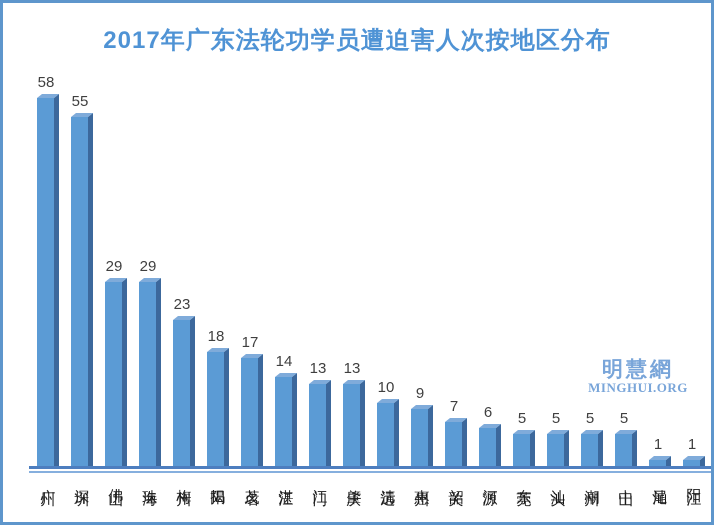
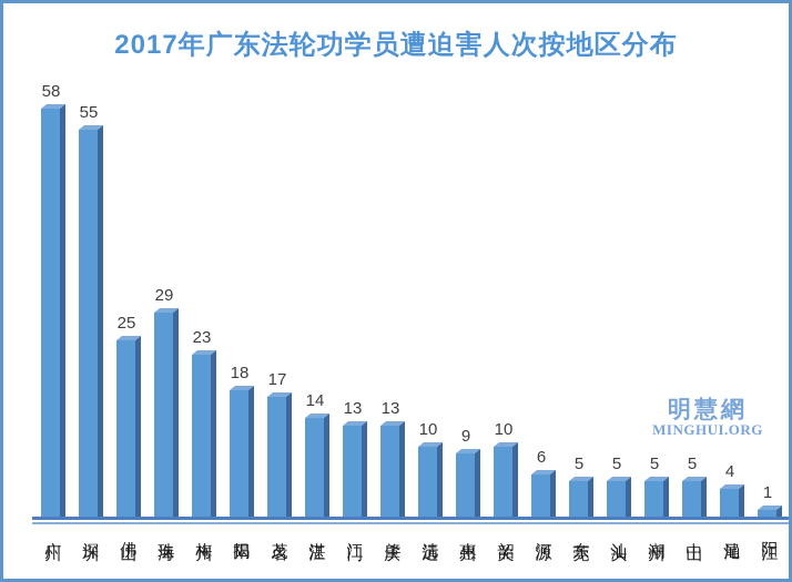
佛山: 29 -> 25
韶关: 7 -> 10
汕尾: 1 -> 4
